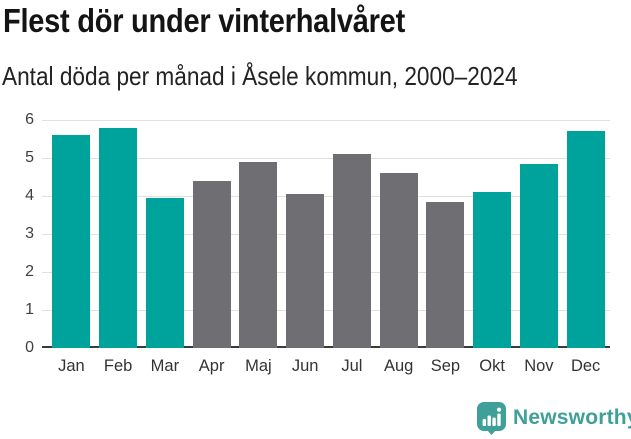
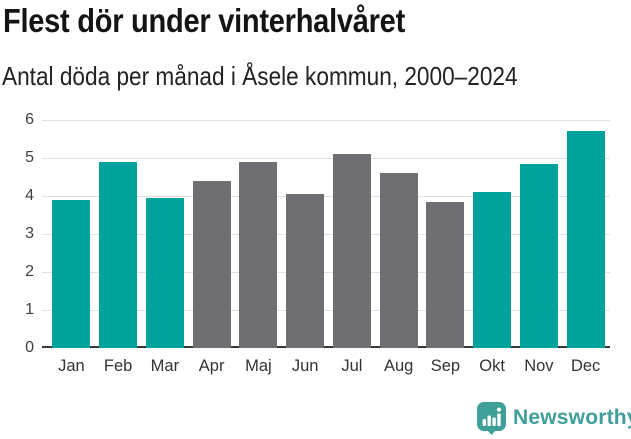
Jan: 5.6 -> 3.9
Feb: 5.8 -> 4.9
